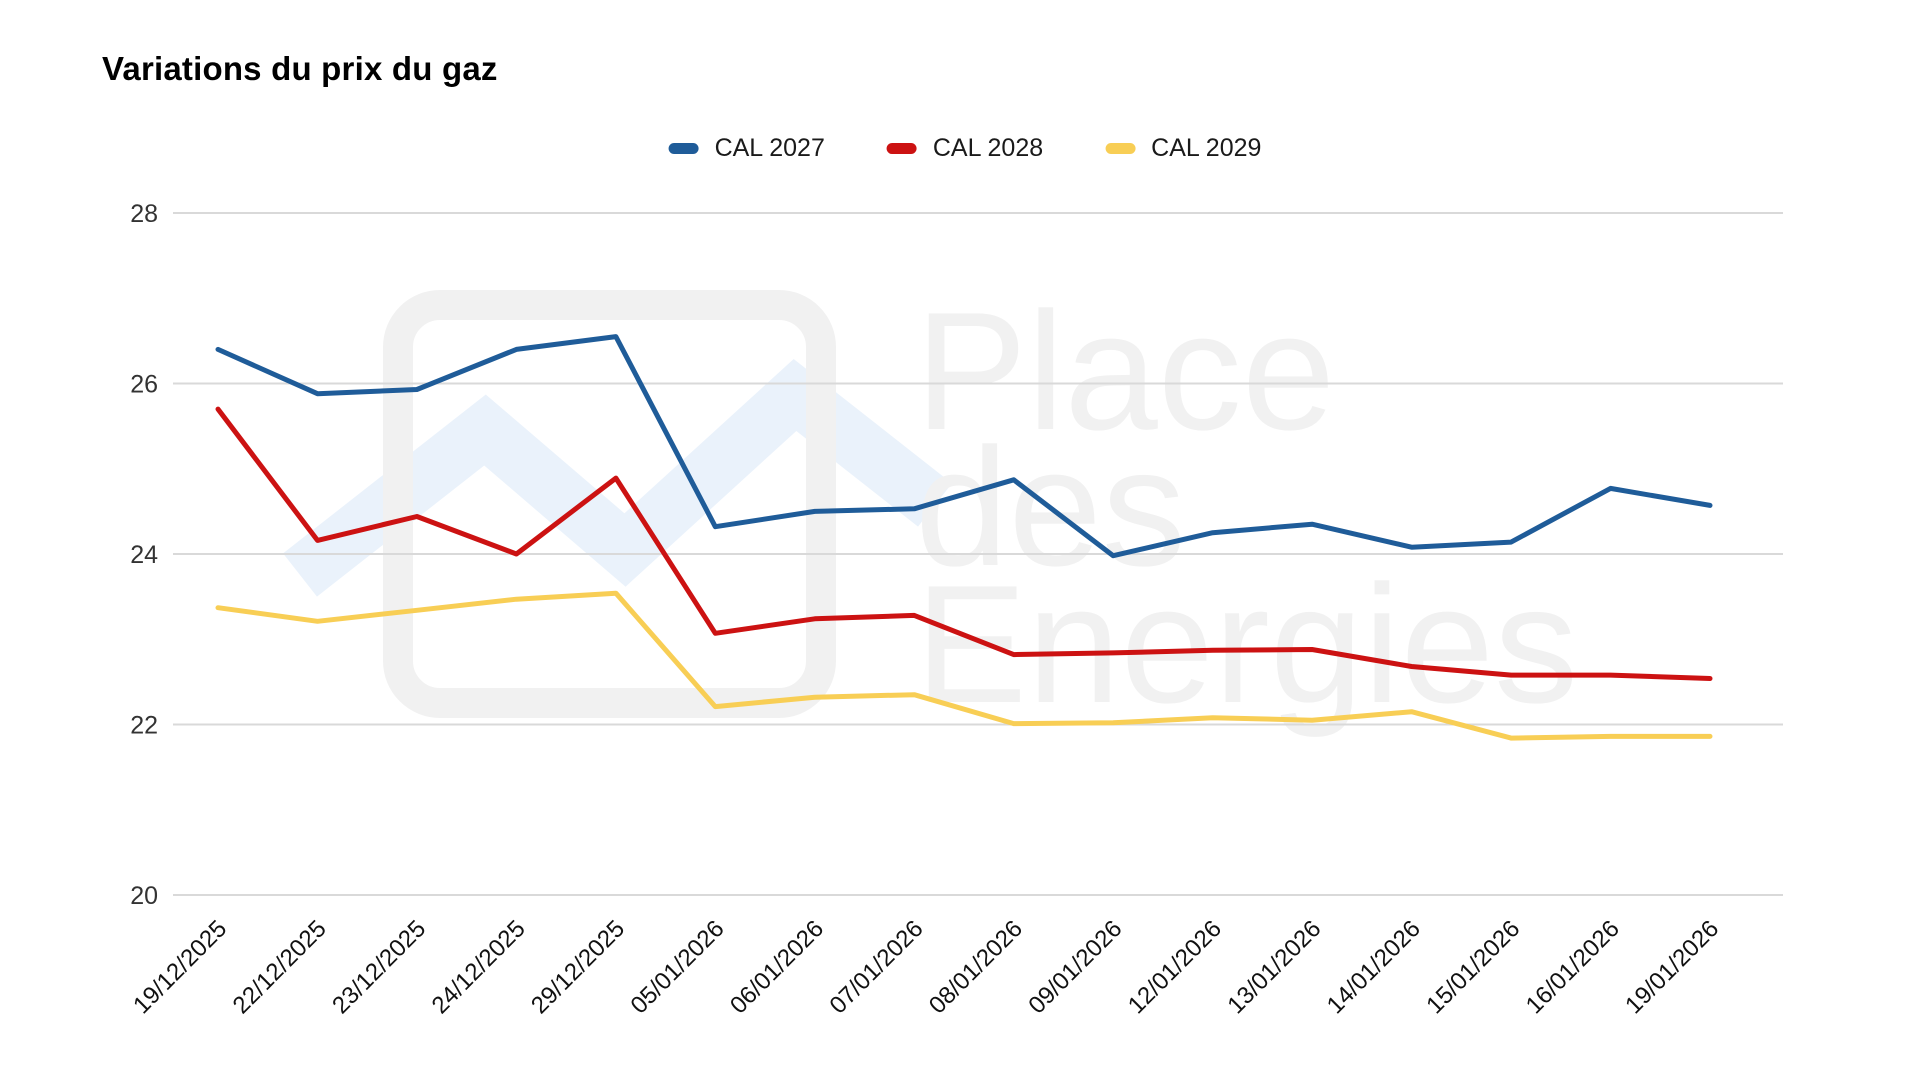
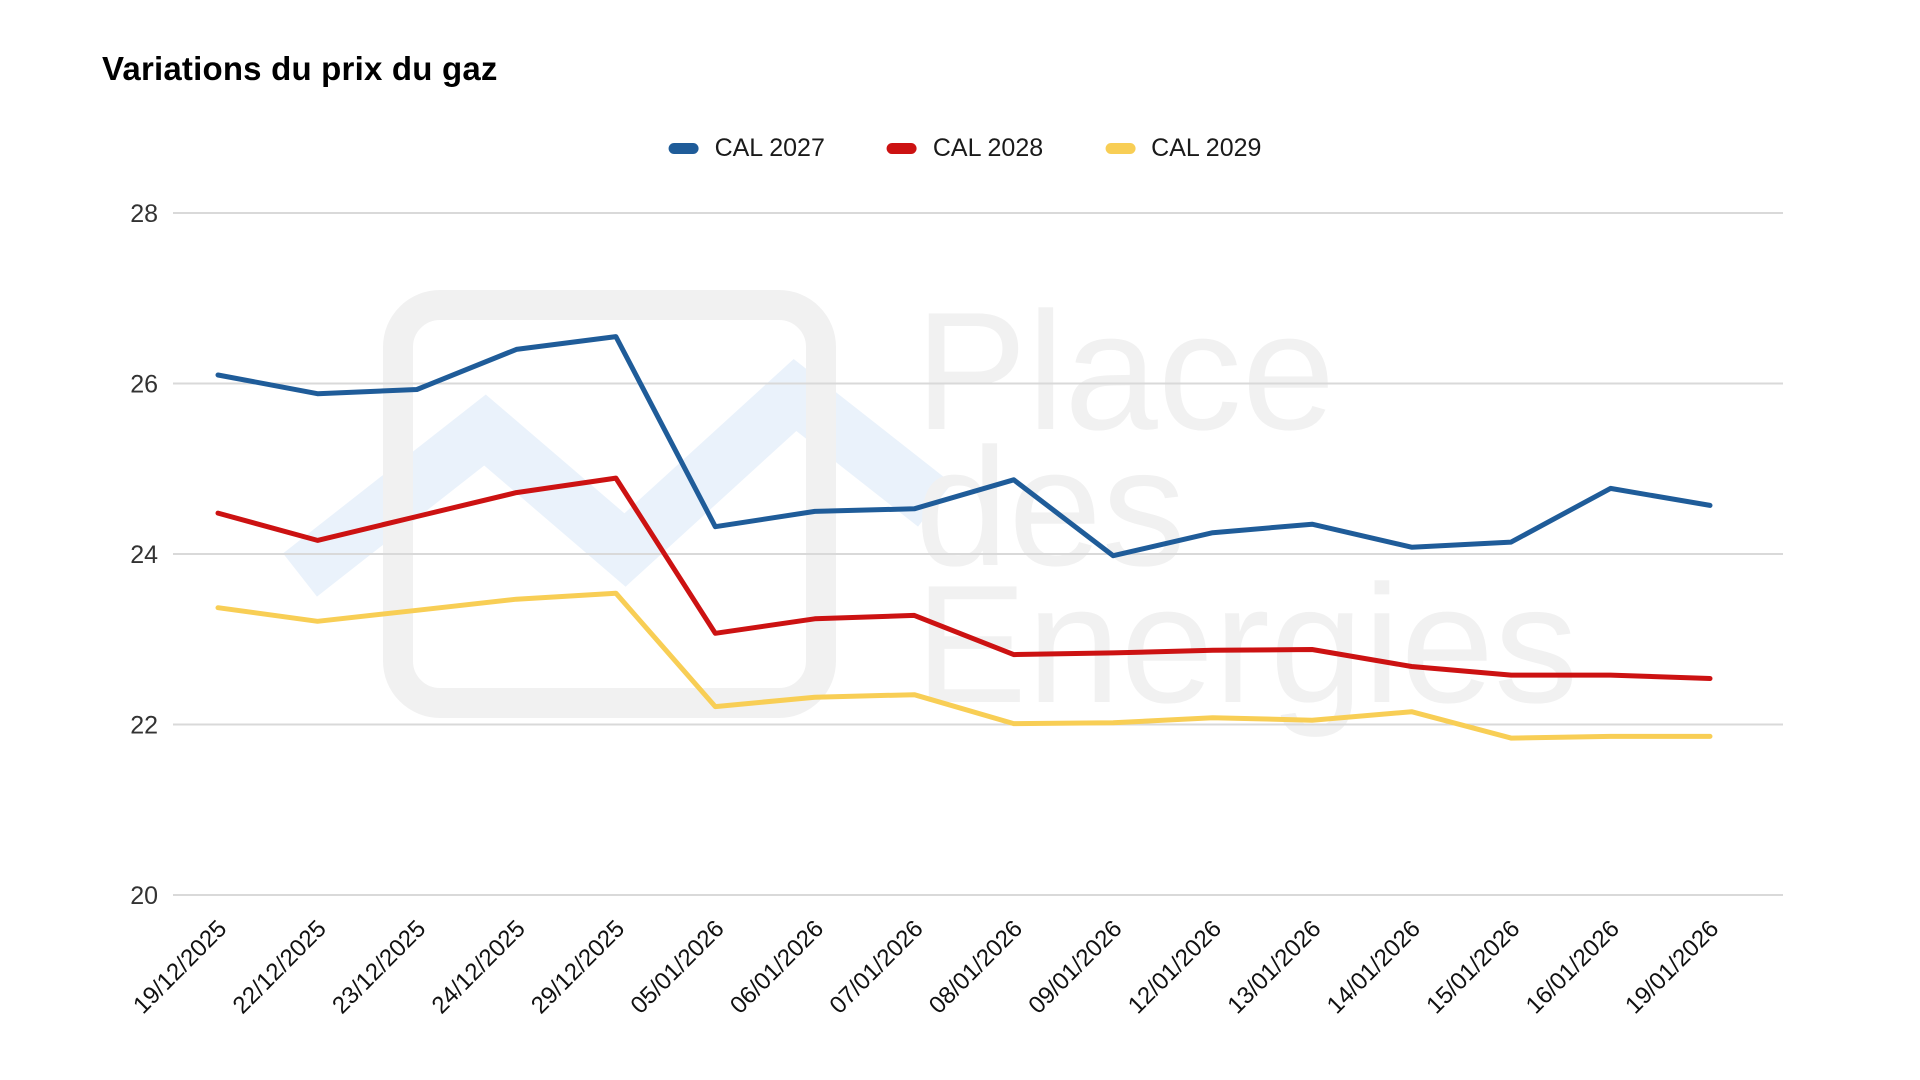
CAL 2027/19/12/2025: 26.4 -> 26.1
CAL 2028/19/12/2025: 25.7 -> 24.5
CAL 2028/24/12/2025: 24.0 -> 24.7
